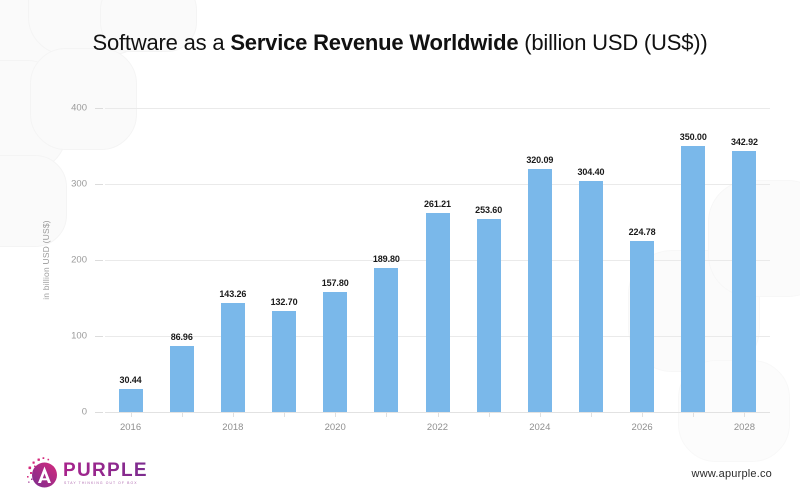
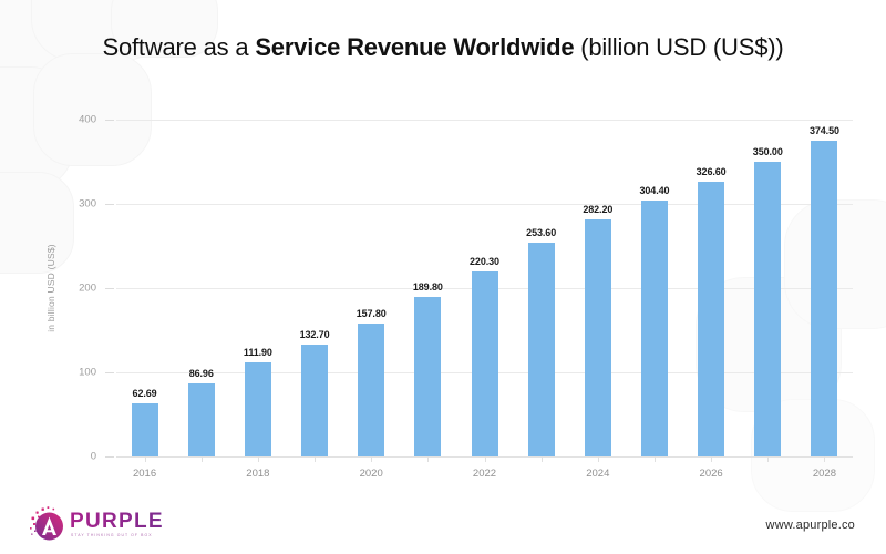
2016: 30.44 -> 62.69
2018: 143.26 -> 111.90
2022: 261.21 -> 220.30
2024: 320.09 -> 282.20
2026: 224.78 -> 326.60
2028: 342.92 -> 374.50
